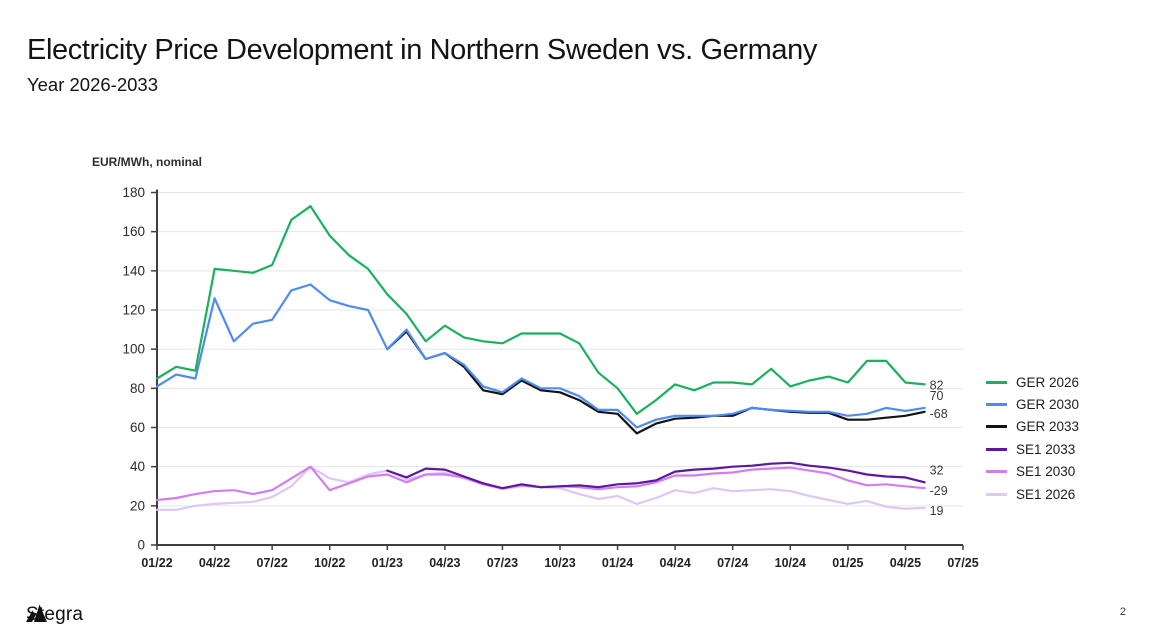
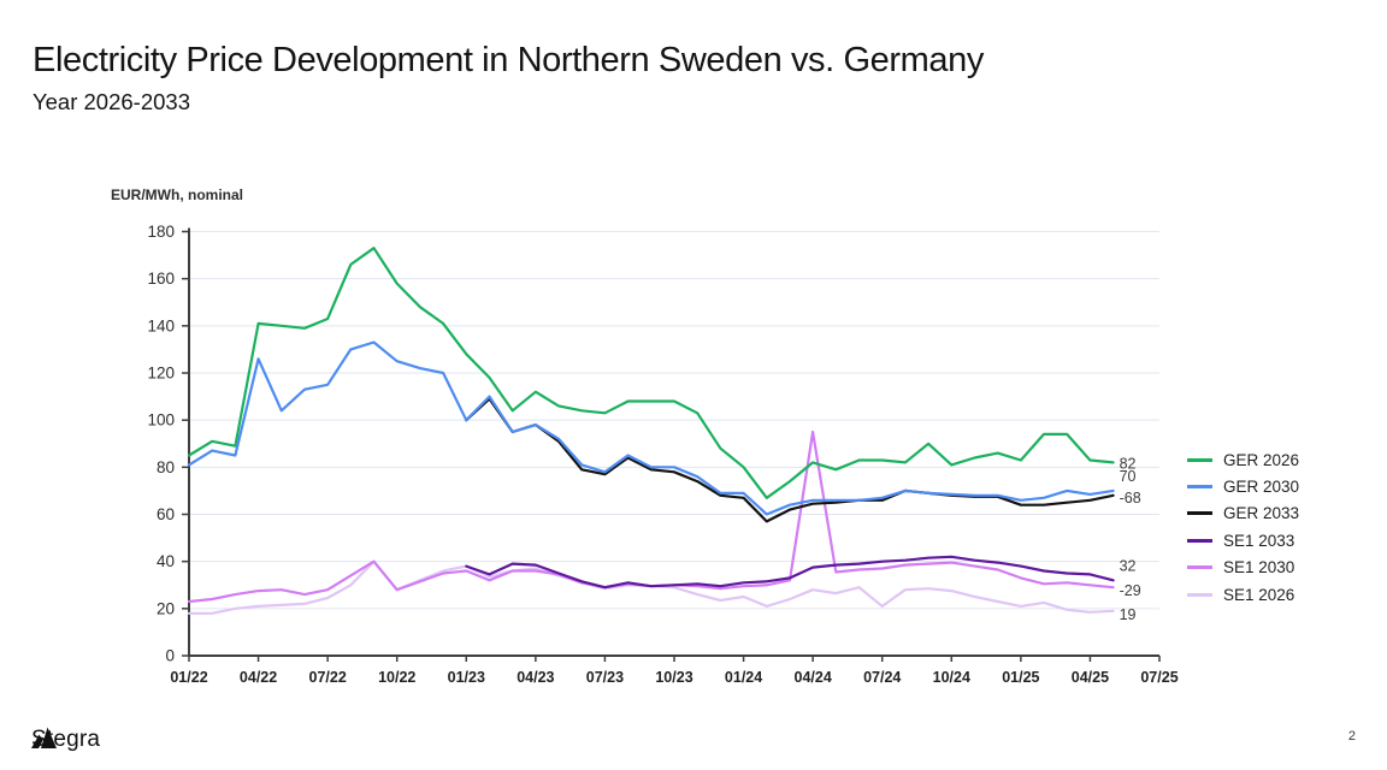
SE1 2026/10/22: 34 -> 28
SE1 2030/04/24: 36 -> 95
SE1 2026/07/24: 28 -> 21
